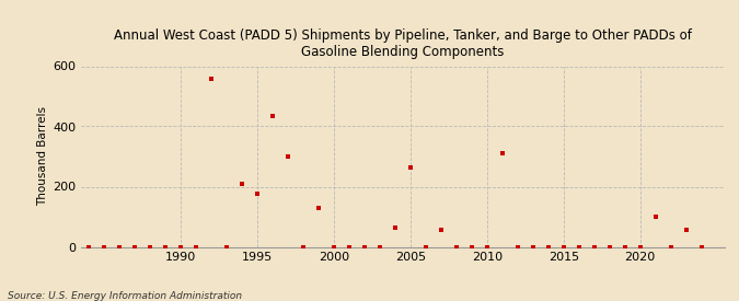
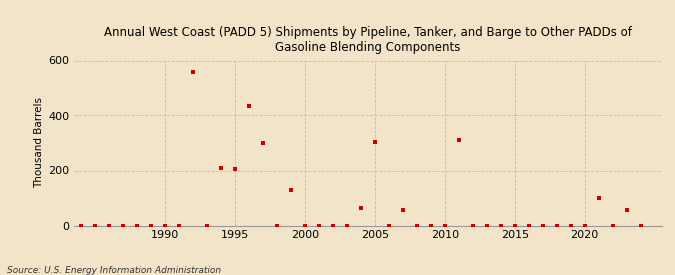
1995: 175 -> 205
2005: 265 -> 305
